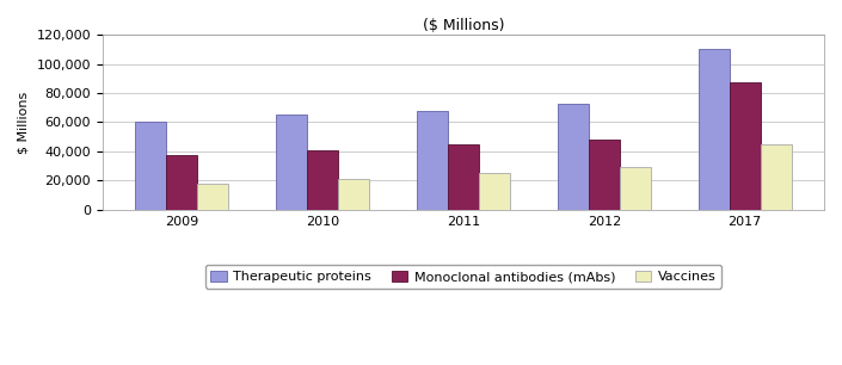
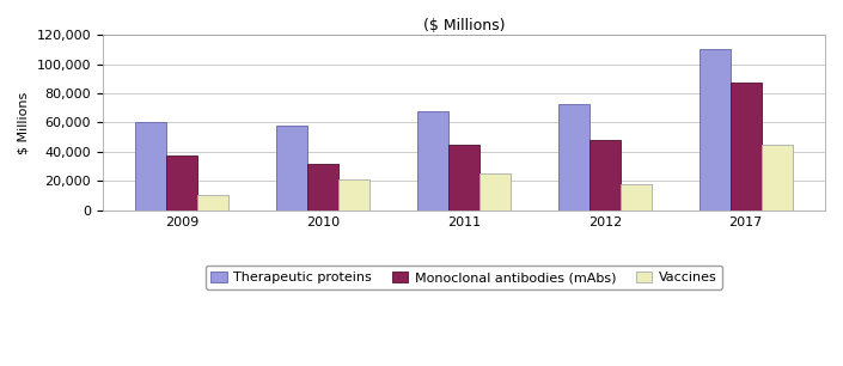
Vaccines/2009: 18,000 -> 10,000
Therapeutic proteins/2010: 65,000 -> 58,000
Monoclonal antibodies (mAbs)/2010: 41,000 -> 32,000
Vaccines/2012: 29,000 -> 18,000
